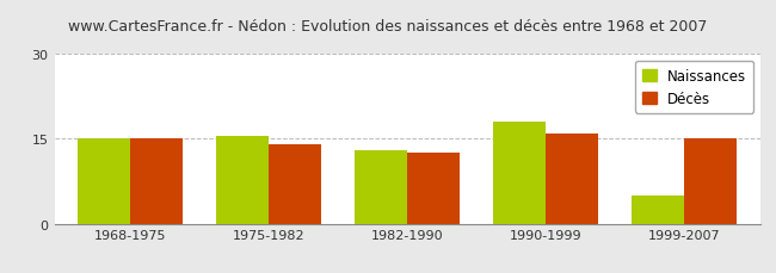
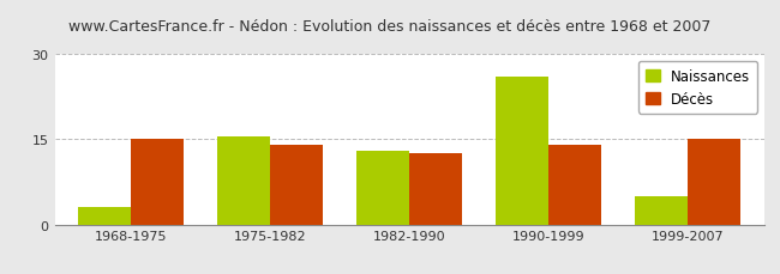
Naissances/1968-1975: 15.0 -> 3.0
Naissances/1990-1999: 18.0 -> 26.0
Décès/1990-1999: 16.0 -> 14.0
